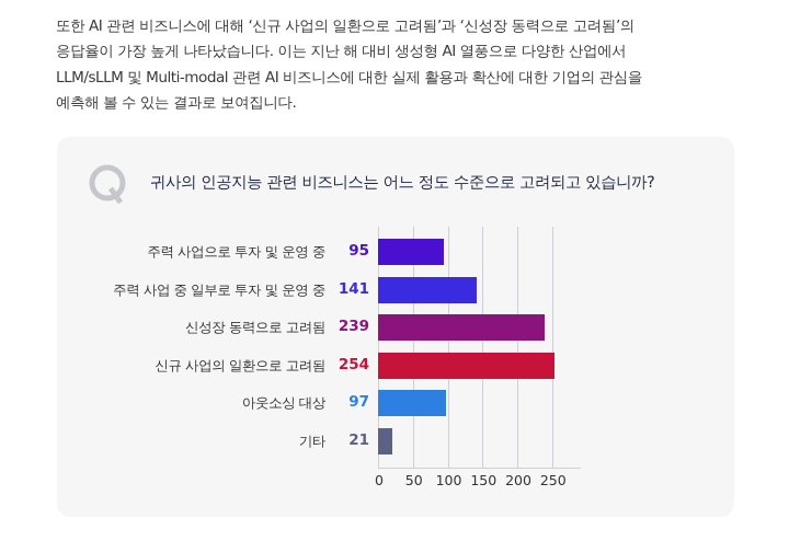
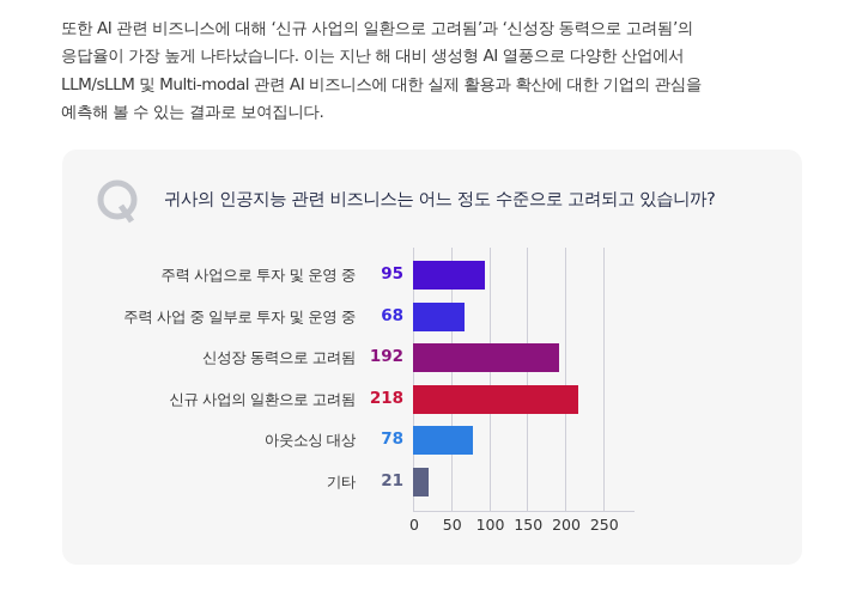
주력 사업 중 일부로 투자 및 운영 중: 141 -> 68
신성장 동력으로 고려됨: 239 -> 192
신규 사업의 일환으로 고려됨: 254 -> 218
아웃소싱 대상: 97 -> 78
